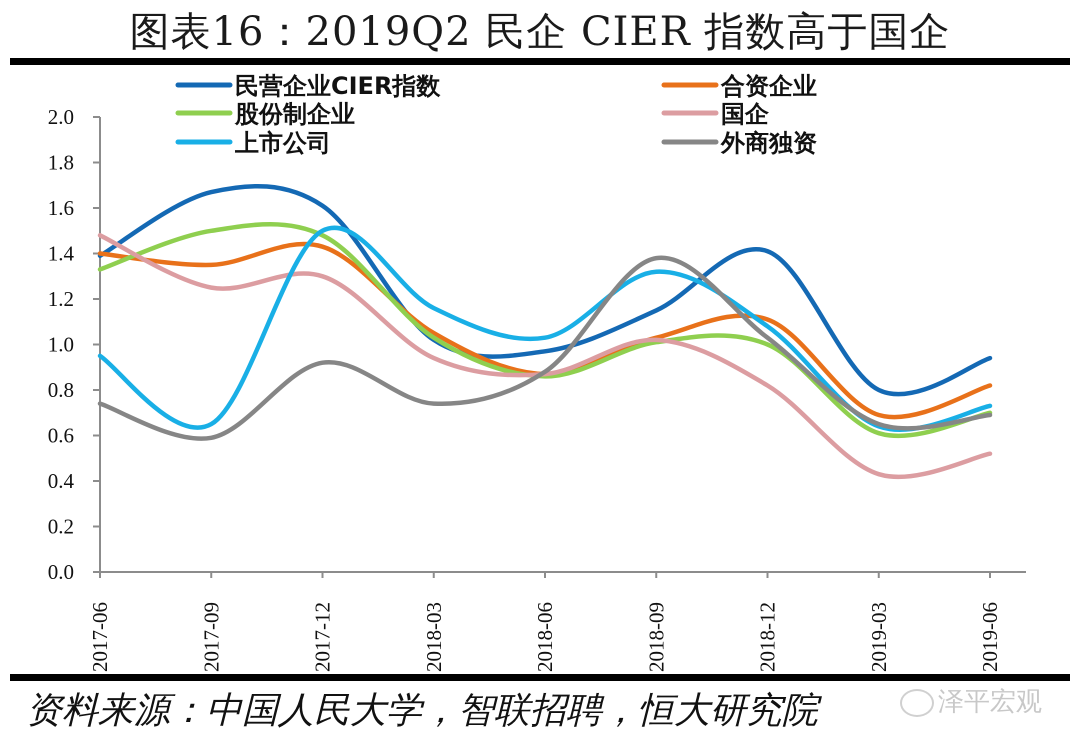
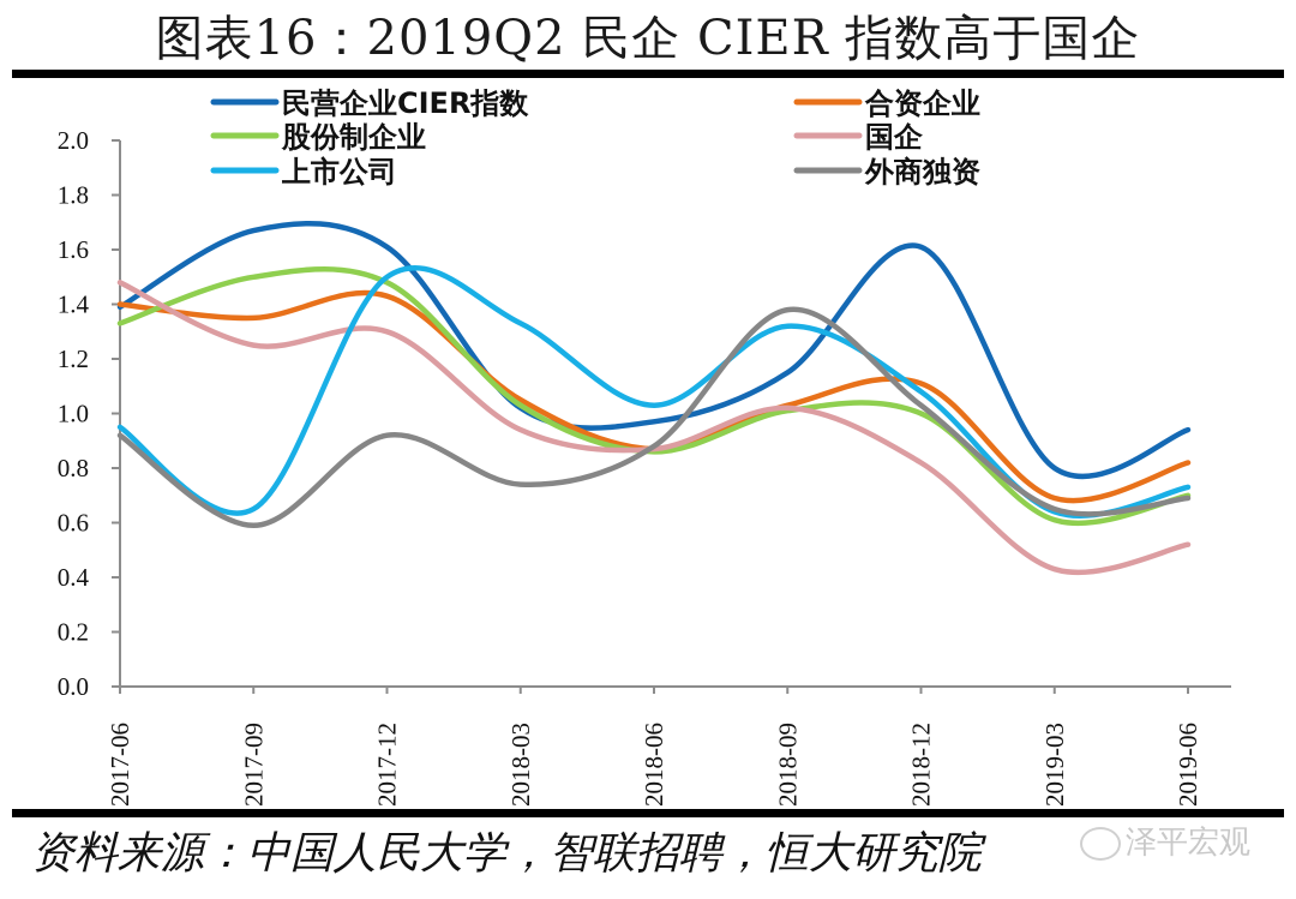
外商独资/2017-06: 0.74 -> 0.92
上市公司/2018-03: 1.16 -> 1.33
民营企业CIER指数/2018-12: 1.41 -> 1.61
